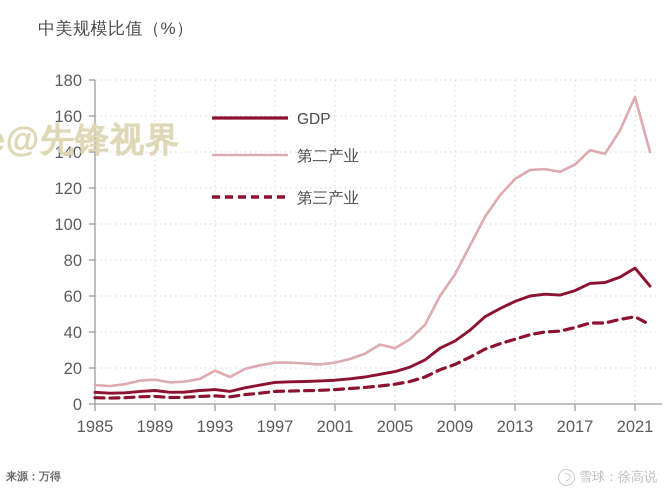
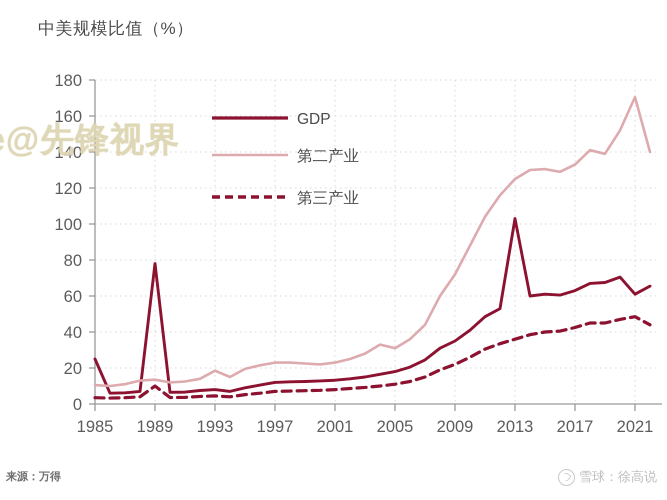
GDP/1985: 6 -> 25
GDP/1989: 8 -> 78
第三产业/1989: 4 -> 10
GDP/2013: 57 -> 103
GDP/2021: 76 -> 61
